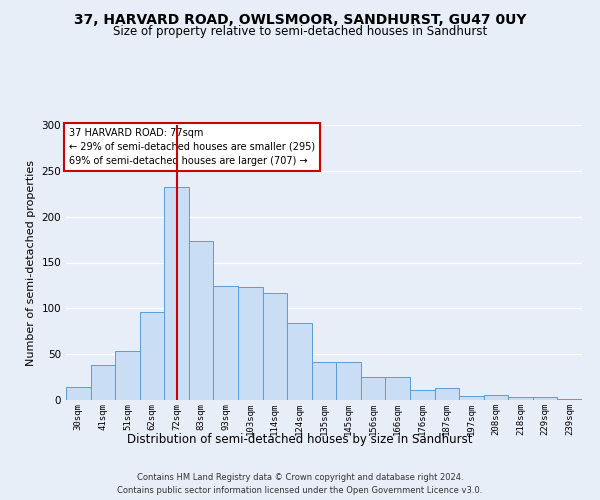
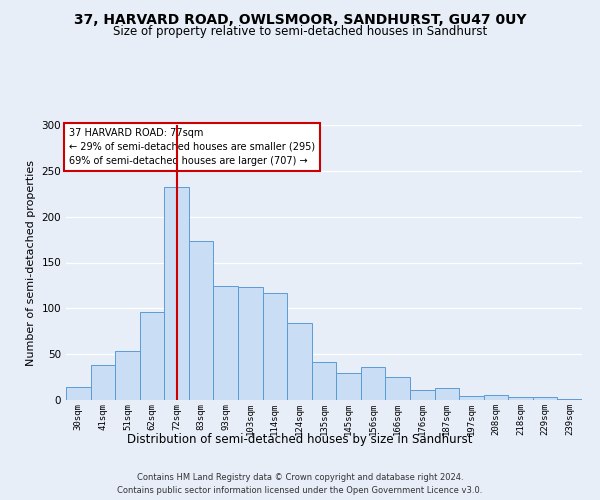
145sqm: 42 -> 30
156sqm: 25 -> 36
